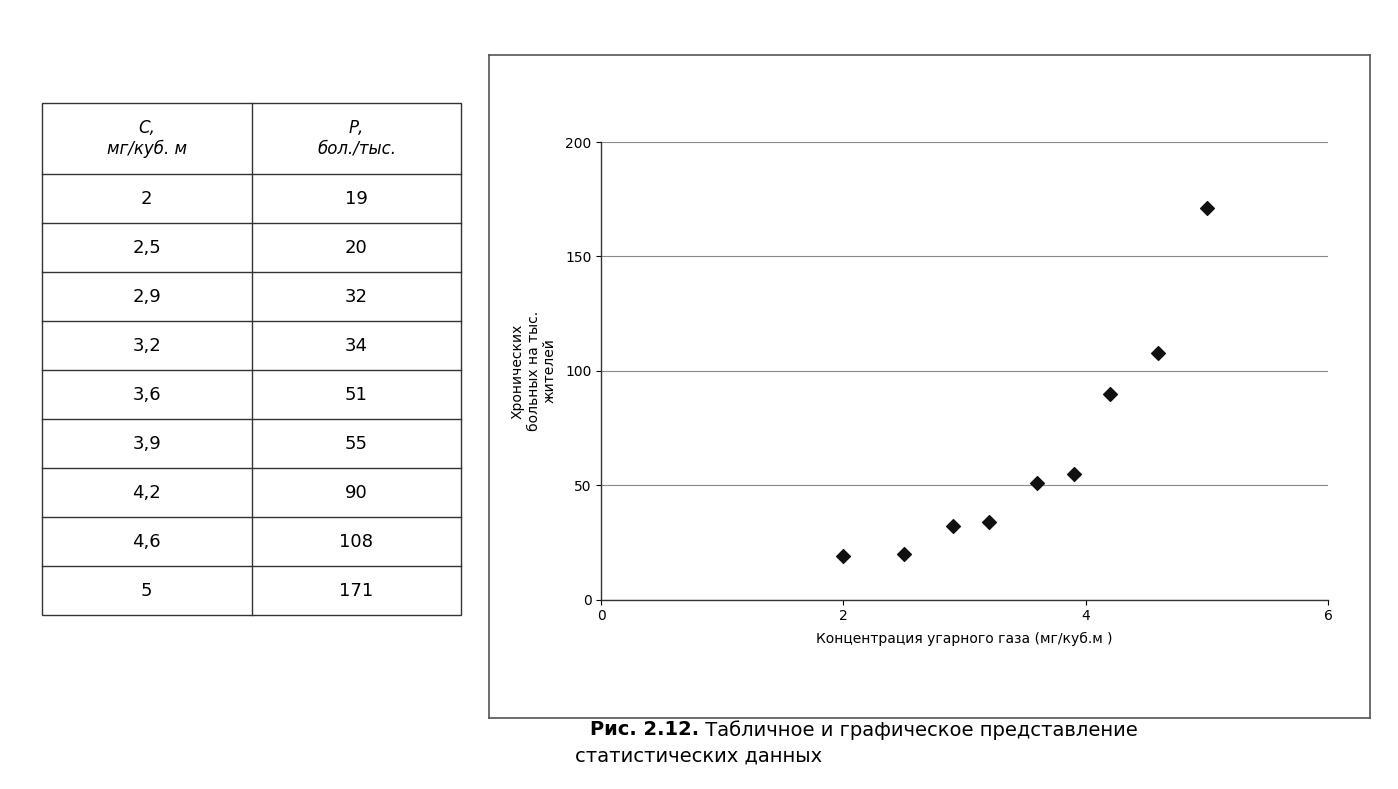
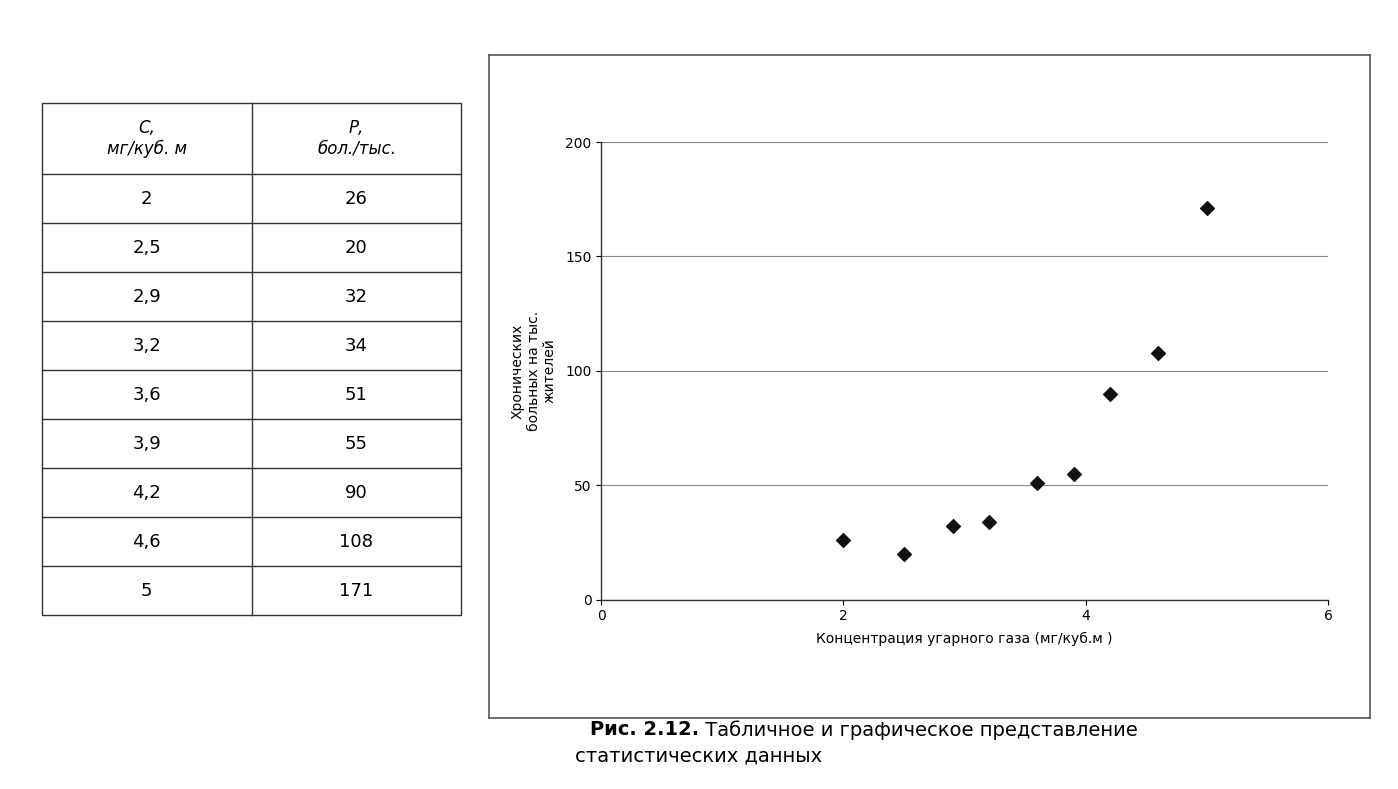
2: 19 -> 26
